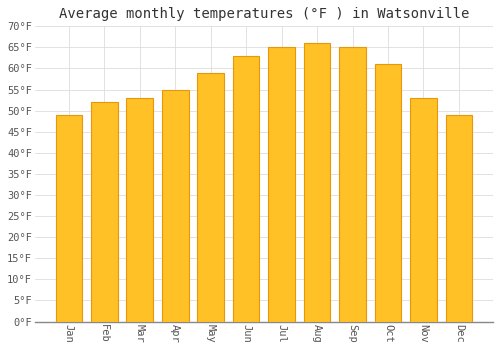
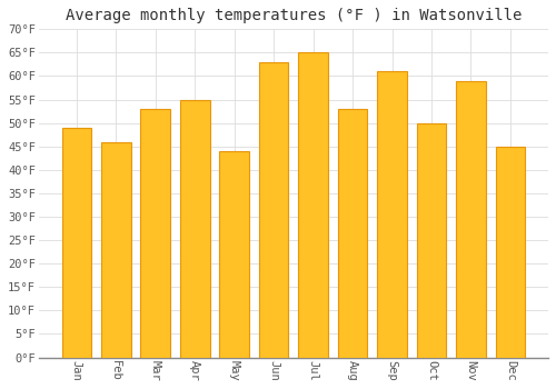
Feb: 52°F -> 46°F
May: 59°F -> 44°F
Aug: 66°F -> 53°F
Sep: 65°F -> 61°F
Oct: 61°F -> 50°F
Nov: 53°F -> 59°F
Dec: 49°F -> 45°F
